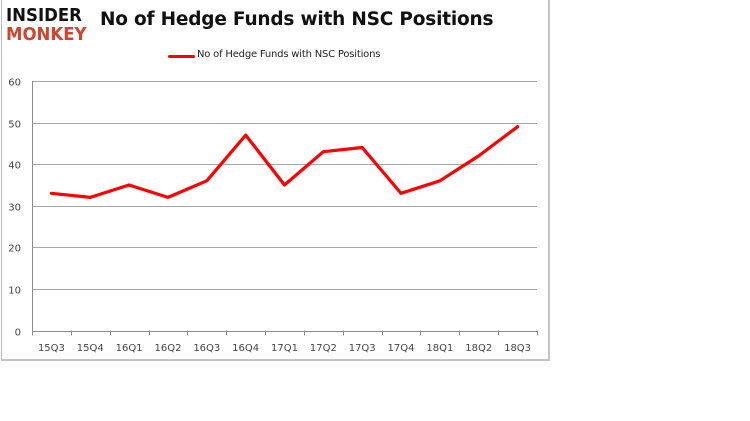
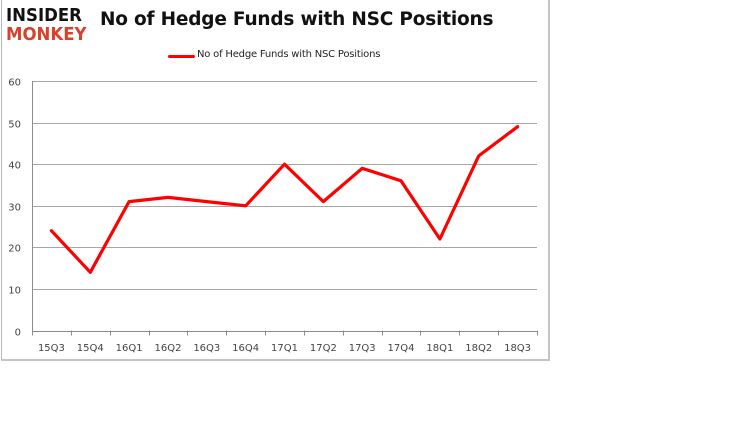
15Q3: 33 -> 24
15Q4: 32 -> 14
16Q1: 35 -> 31
16Q3: 36 -> 31
16Q4: 47 -> 30
17Q1: 35 -> 40
17Q2: 43 -> 31
17Q3: 44 -> 39
17Q4: 33 -> 36
18Q1: 36 -> 22
